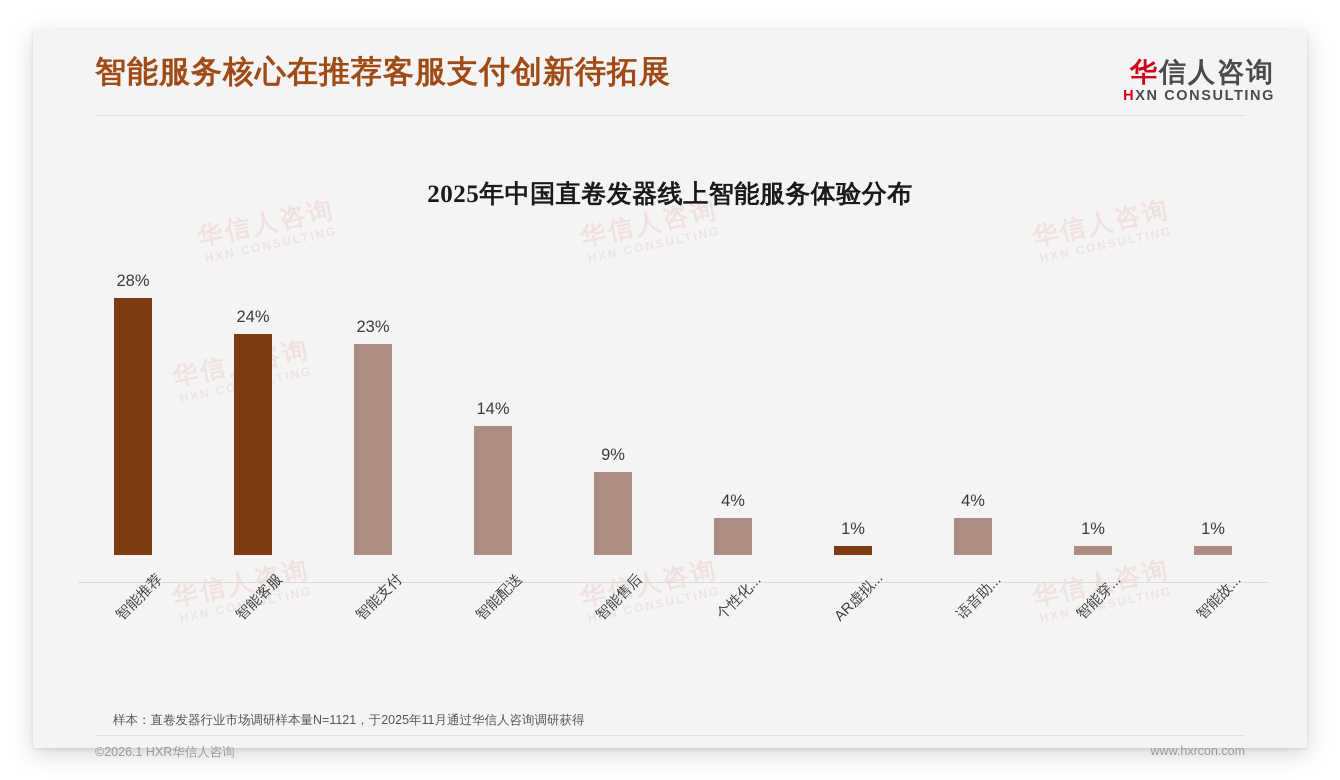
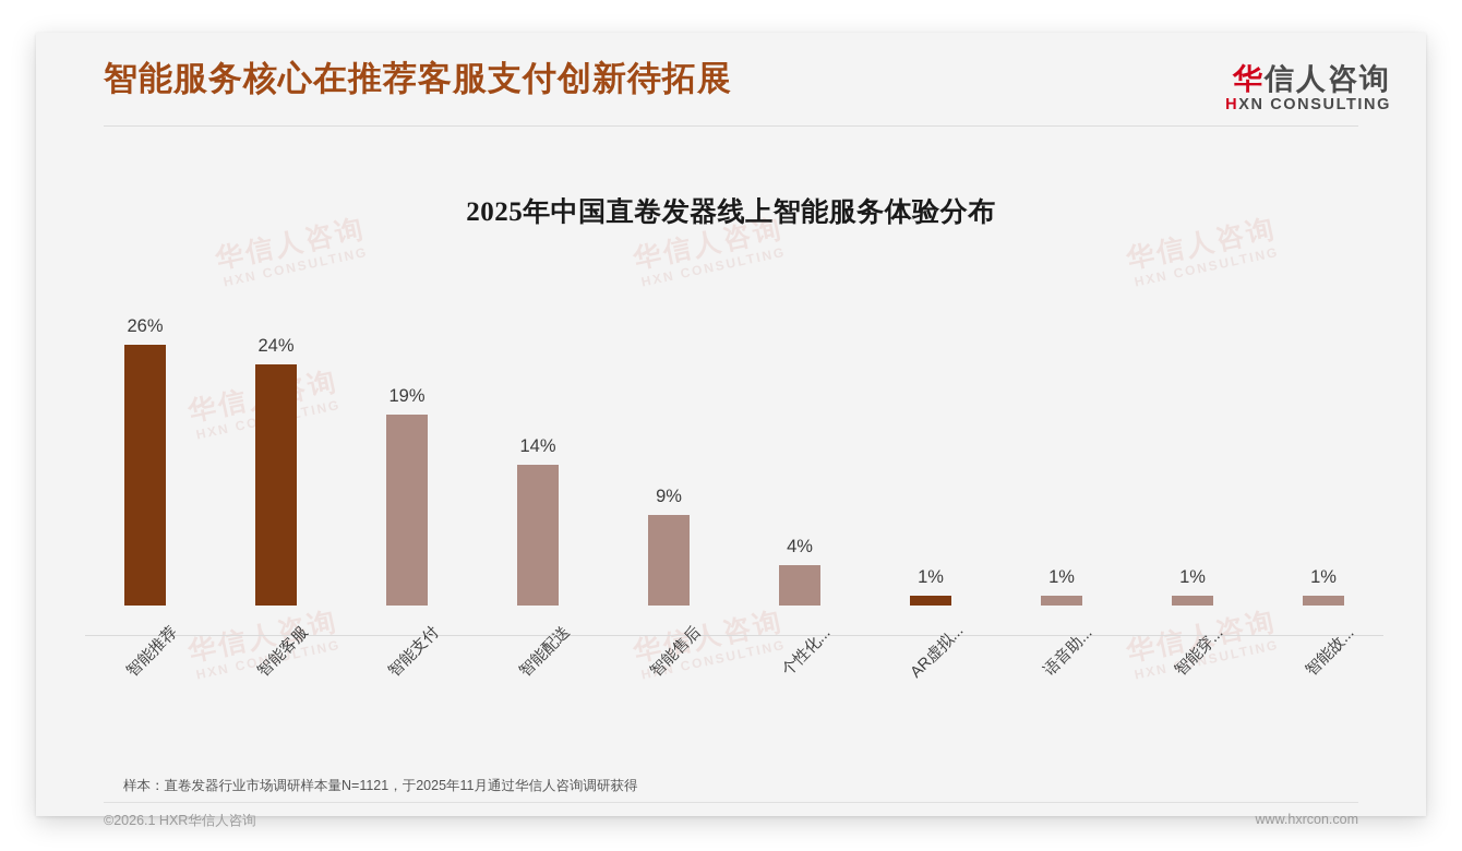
智能推荐: 28% -> 26%
智能支付: 23% -> 19%
语音助...: 4% -> 1%
